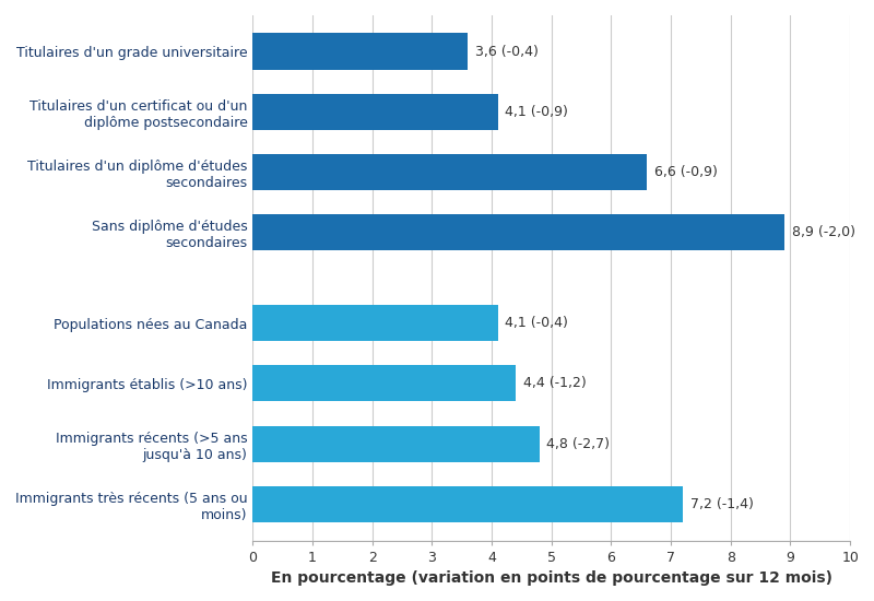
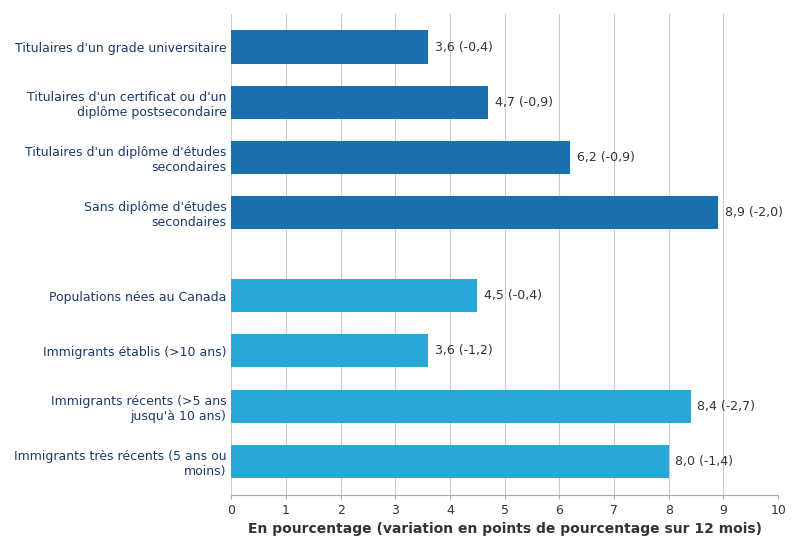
Titulaires d'un certificat ou d'un diplôme postsecondaire: 4,1 -> 4,7
Titulaires d'un diplôme d'études secondaires: 6,6 -> 6,2
Populations nées au Canada: 4,1 -> 4,5
Immigrants établis (>10 ans): 4,4 -> 3,6
Immigrants récents (>5 ans jusqu'à 10 ans): 4,8 -> 8,4
Immigrants très récents (5 ans ou moins): 7,2 -> 8,0
